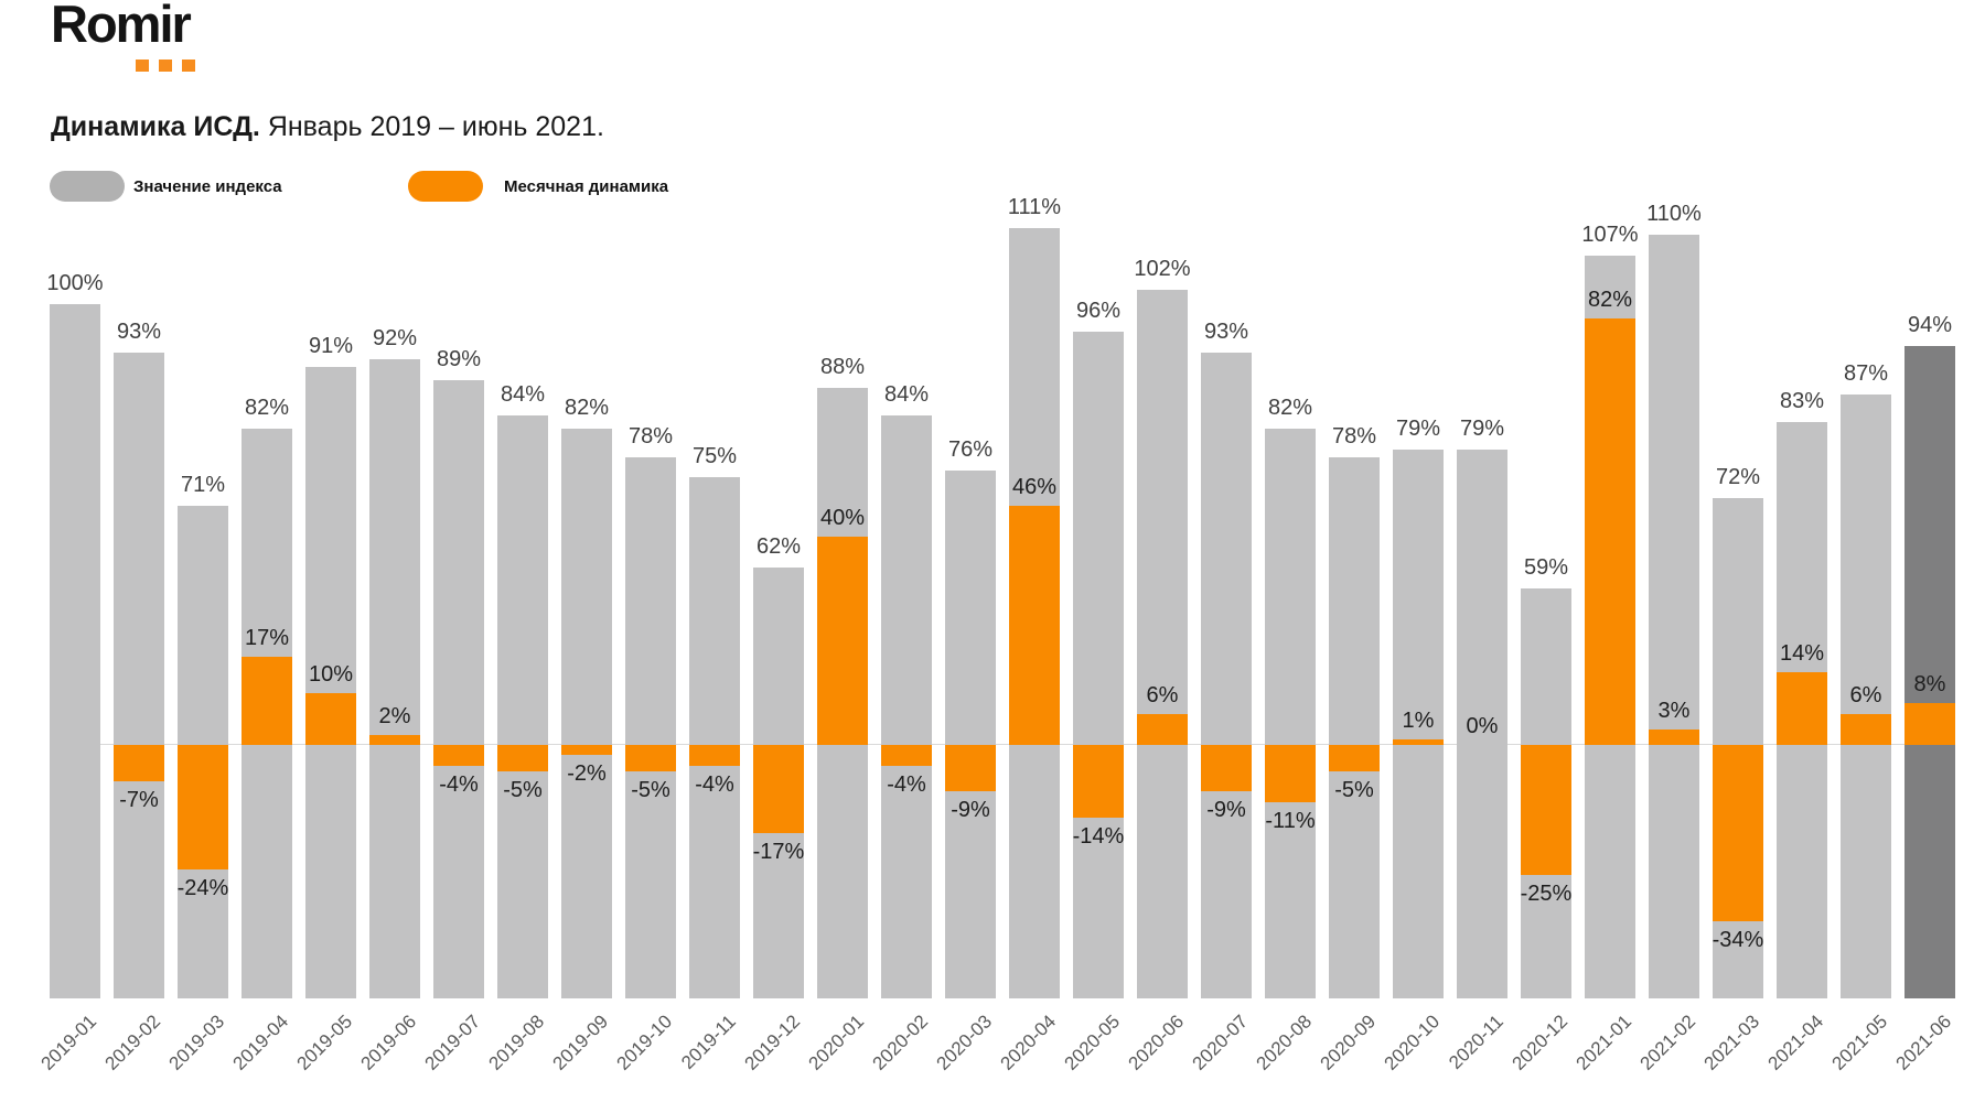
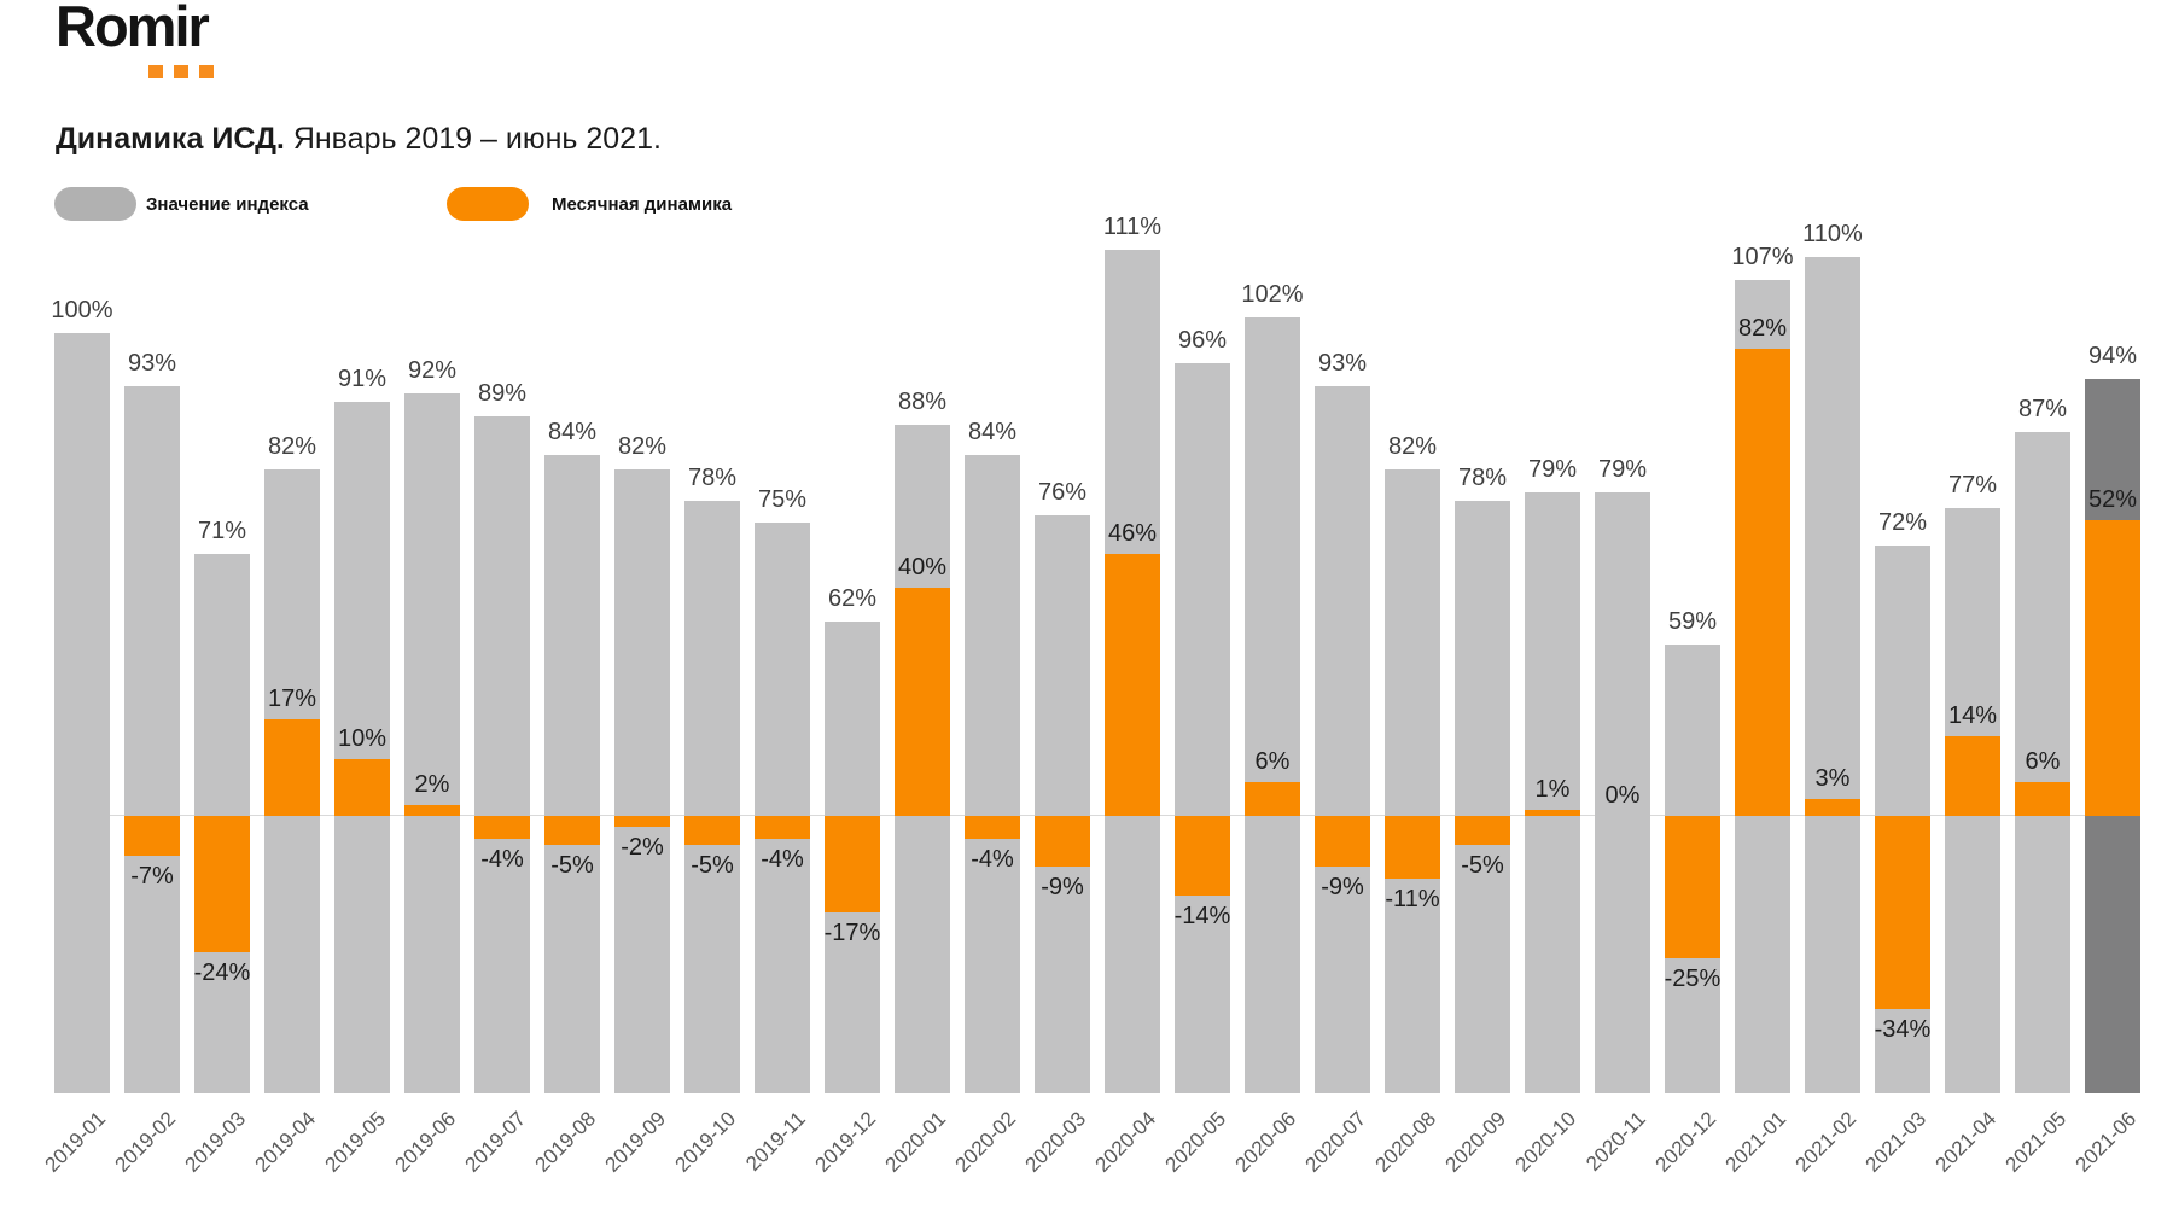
Значение индекса/2021-04: 83% -> 77%
Месячная динамика/2021-06: 8% -> 52%
